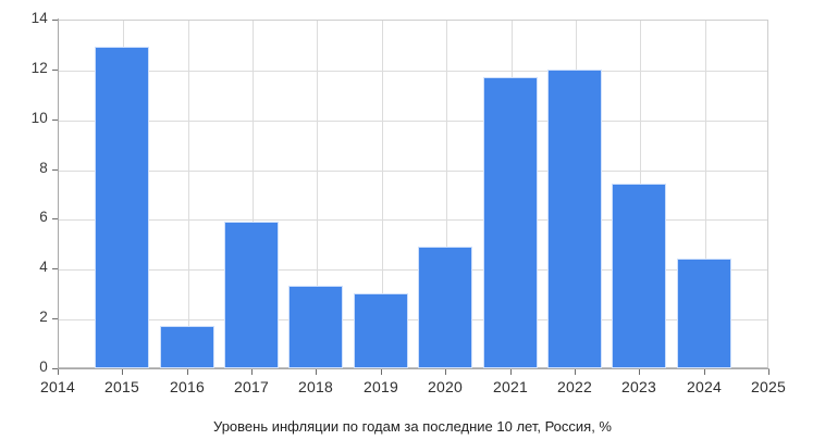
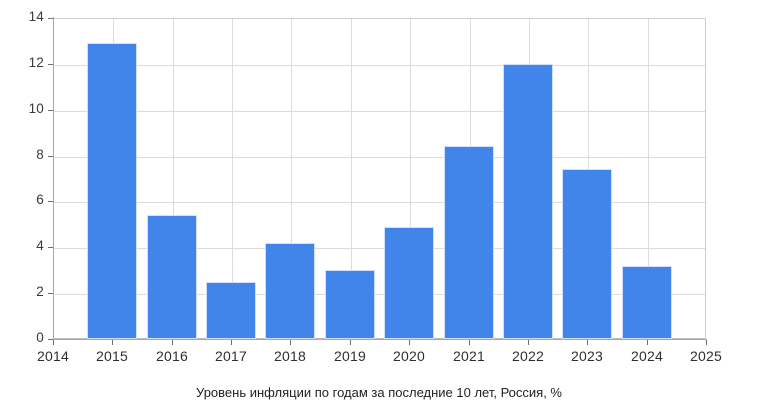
2016: 1.7 -> 5.4
2017: 5.9 -> 2.5
2018: 3.3 -> 4.2
2021: 11.7 -> 8.4
2024: 4.4 -> 3.2
